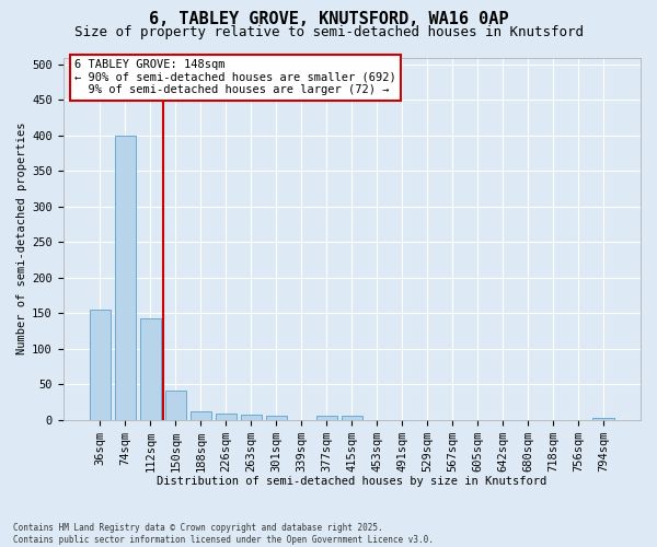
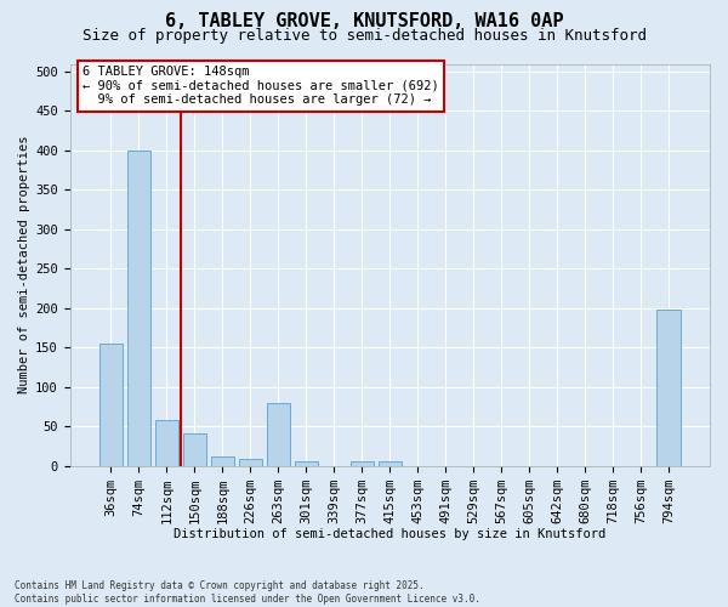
112sqm: 143 -> 58
263sqm: 7 -> 80
794sqm: 3 -> 198
